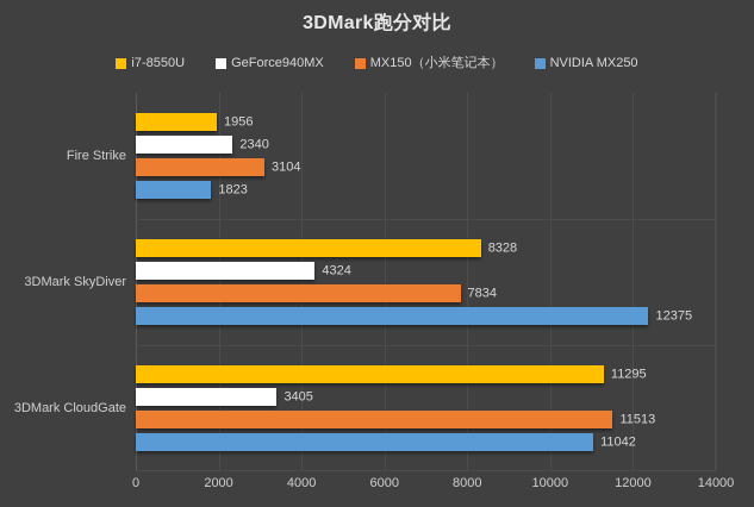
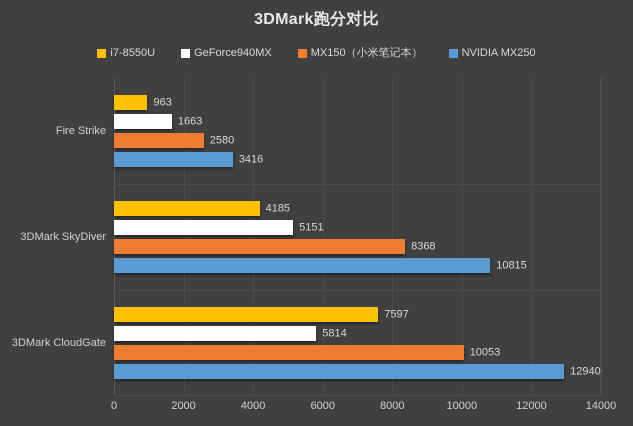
i7-8550U/Fire Strike: 1956 -> 963
GeForce940MX/Fire Strike: 2340 -> 1663
MX150（小米笔记本）/Fire Strike: 3104 -> 2580
NVIDIA MX250/Fire Strike: 1823 -> 3416
i7-8550U/3DMark SkyDiver: 8328 -> 4185
GeForce940MX/3DMark SkyDiver: 4324 -> 5151
MX150（小米笔记本）/3DMark SkyDiver: 7834 -> 8368
NVIDIA MX250/3DMark SkyDiver: 12375 -> 10815
i7-8550U/3DMark CloudGate: 11295 -> 7597
GeForce940MX/3DMark CloudGate: 3405 -> 5814
MX150（小米笔记本）/3DMark CloudGate: 11513 -> 10053
NVIDIA MX250/3DMark CloudGate: 11042 -> 12940
